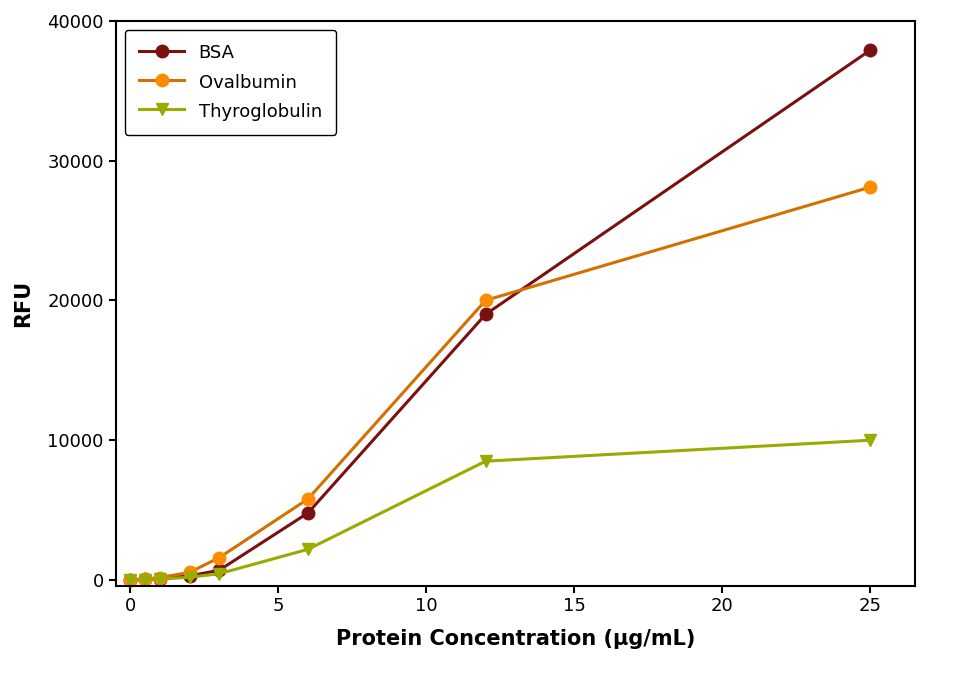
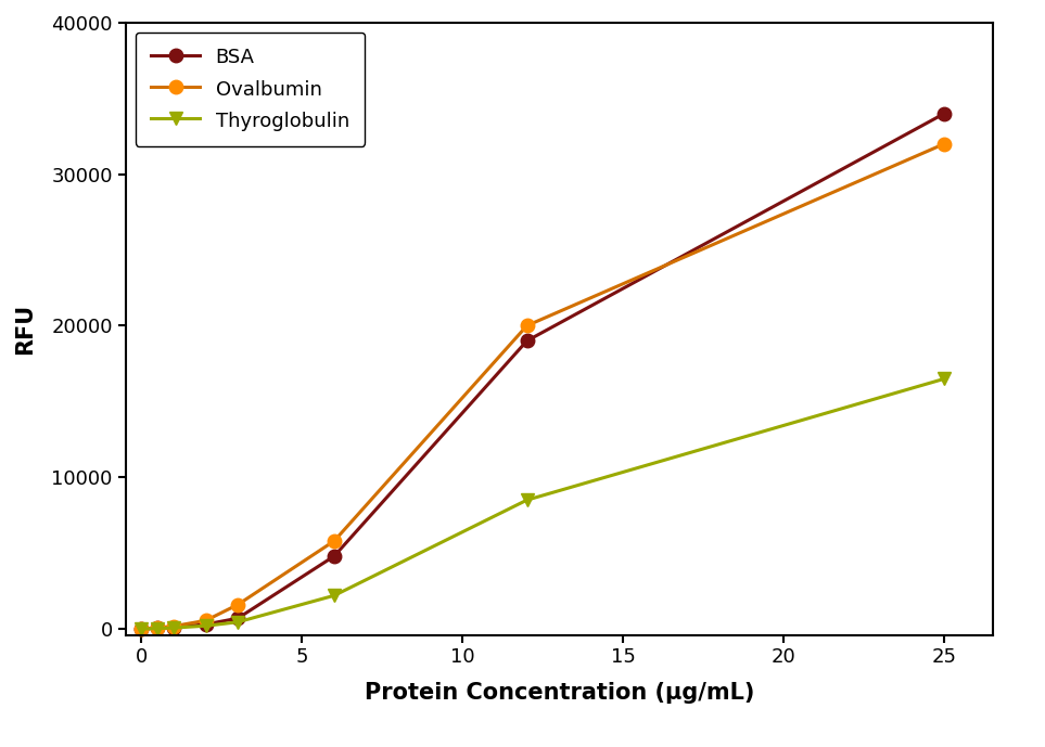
BSA/25: 37900 -> 34000
Ovalbumin/25: 28100 -> 32000
Thyroglobulin/25: 10000 -> 16500
